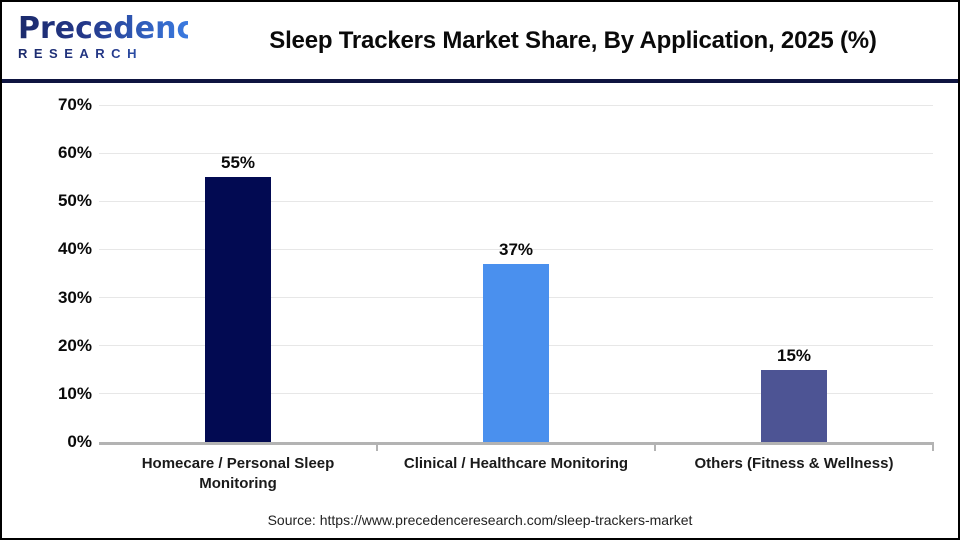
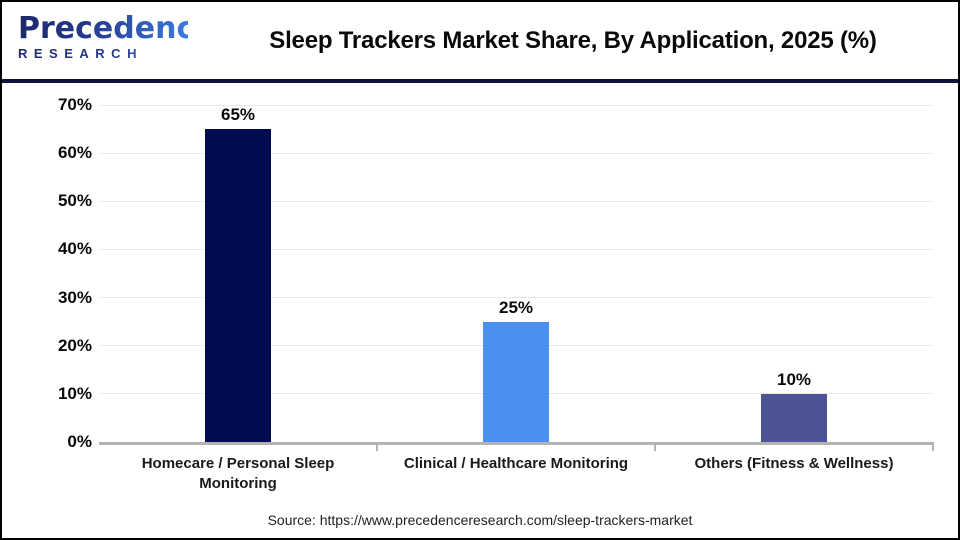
Homecare / Personal Sleep Monitoring: 55% -> 65%
Clinical / Healthcare Monitoring: 37% -> 25%
Others (Fitness & Wellness): 15% -> 10%
